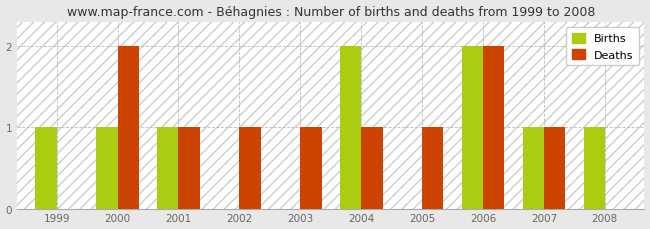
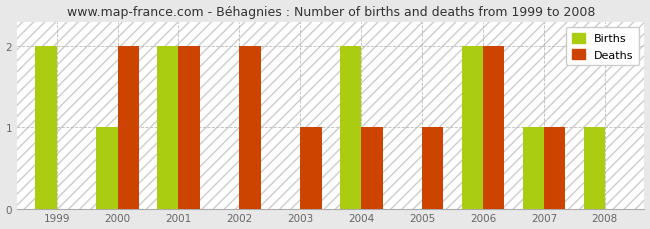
Births/1999: 1 -> 2
Births/2001: 1 -> 2
Deaths/2001: 1 -> 2
Deaths/2002: 1 -> 2
